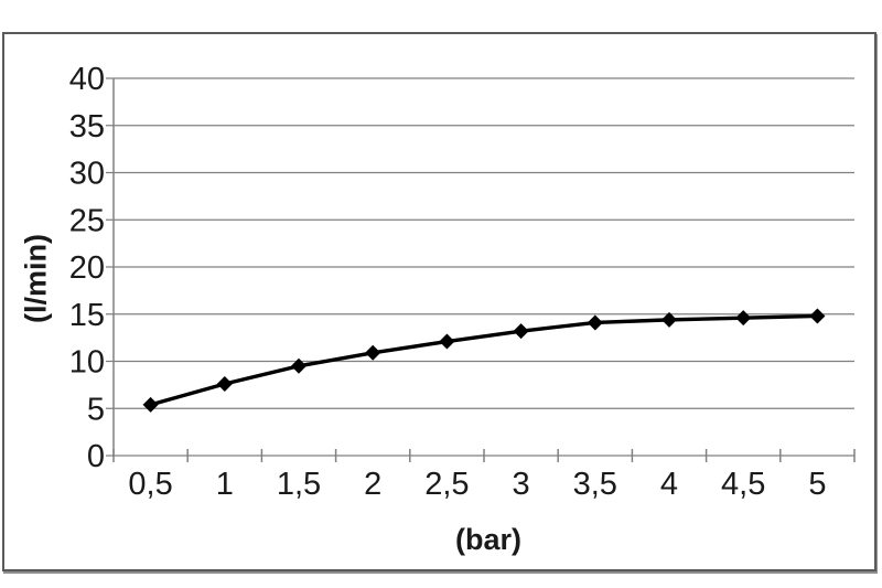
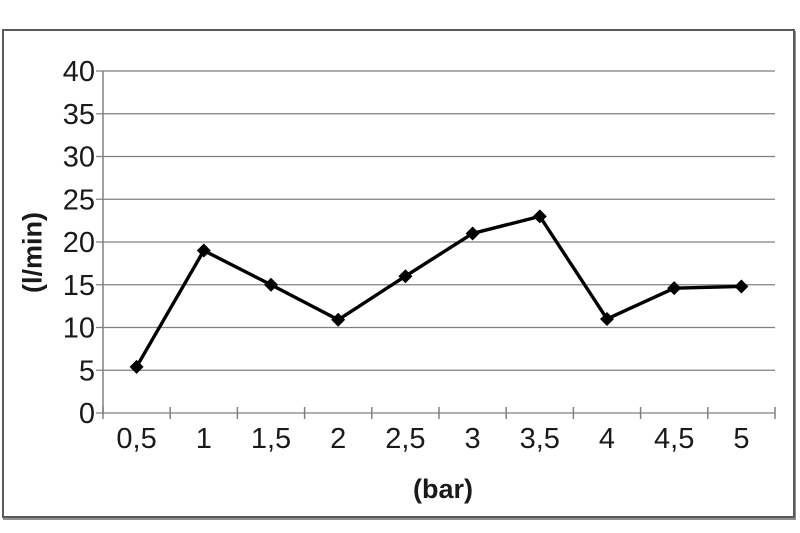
1: 8 -> 19
1,5: 10 -> 15
2,5: 12 -> 16
3: 13 -> 21
3,5: 14 -> 23
4: 14 -> 11
